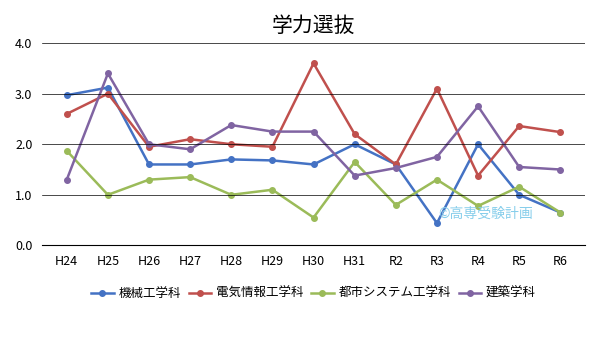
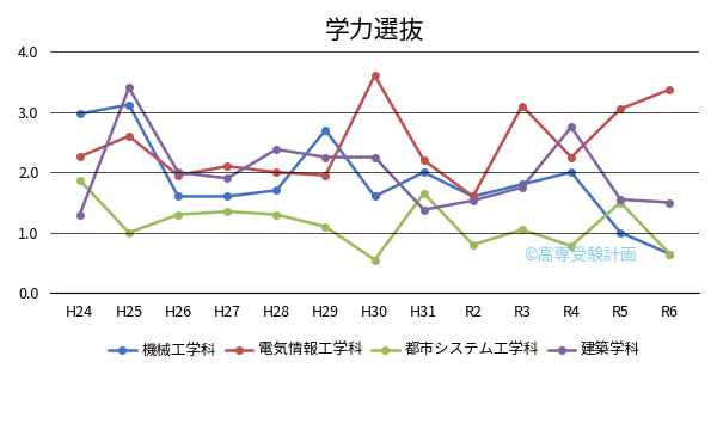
電気情報工学科/H24: 2.60 -> 2.26
電気情報工学科/H25: 3.00 -> 2.60
都市システム工学科/H28: 1.00 -> 1.30
機械工学科/H29: 1.68 -> 2.70
機械工学科/R3: 0.44 -> 1.80
都市システム工学科/R3: 1.30 -> 1.05
電気情報工学科/R4: 1.38 -> 2.25
電気情報工学科/R5: 2.36 -> 3.05
都市システム工学科/R5: 1.16 -> 1.50
電気情報工学科/R6: 2.24 -> 3.37
